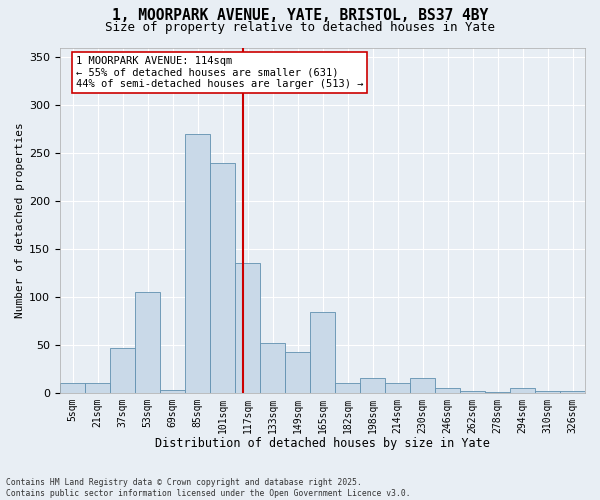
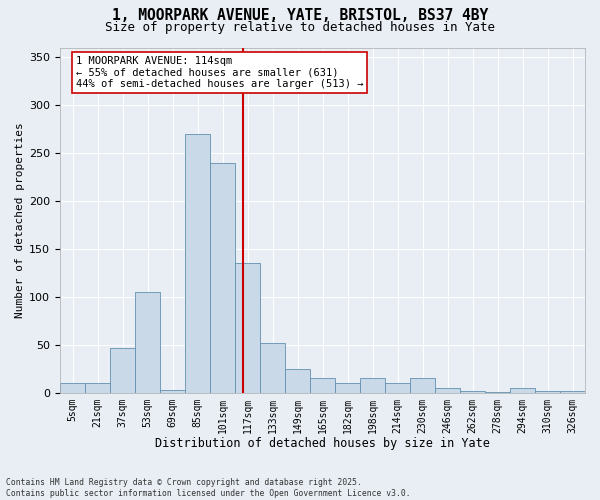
149sqm: 42 -> 25
165sqm: 84 -> 15
